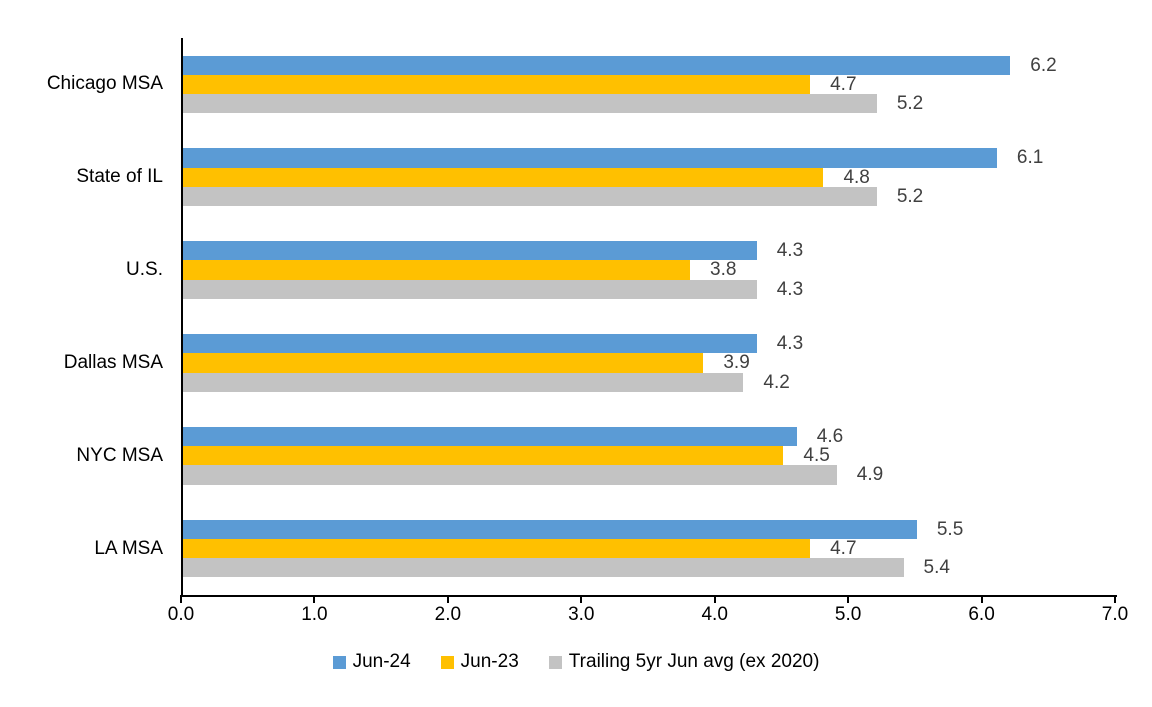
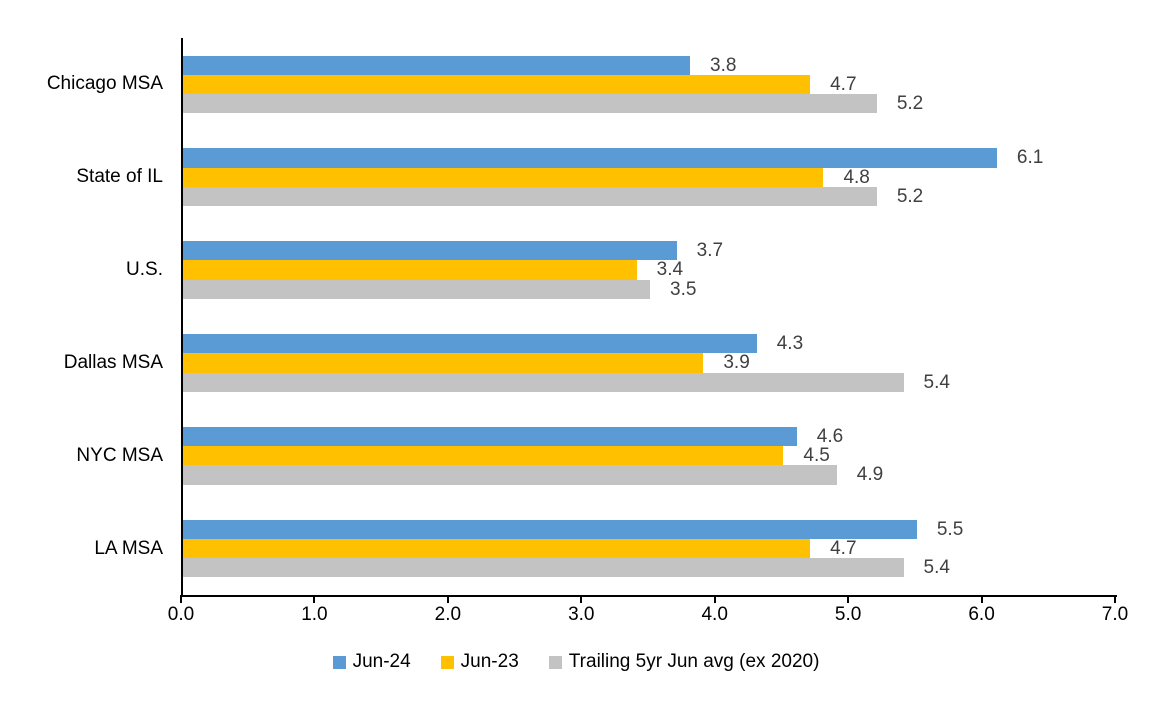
Jun-24/Chicago MSA: 6.2 -> 3.8
Jun-24/U.S.: 4.3 -> 3.7
Jun-23/U.S.: 3.8 -> 3.4
Trailing 5yr Jun avg (ex 2020)/U.S.: 4.3 -> 3.5
Trailing 5yr Jun avg (ex 2020)/Dallas MSA: 4.2 -> 5.4
